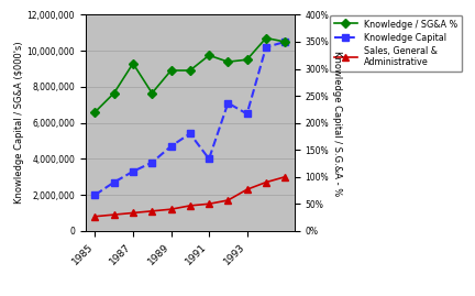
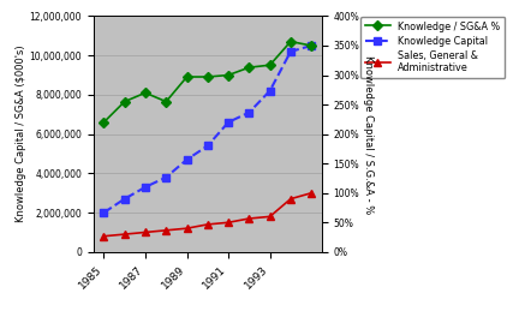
Knowledge / SG&A %/1987: 310% -> 270%
Knowledge Capital/1991: 4,000,000 -> 6,600,000
Knowledge / SG&A %/1991: 325% -> 300%
Knowledge Capital/1993: 6,500,000 -> 8,200,000
Sales, General & Administrative/1993: 2,300,000 -> 1,800,000
